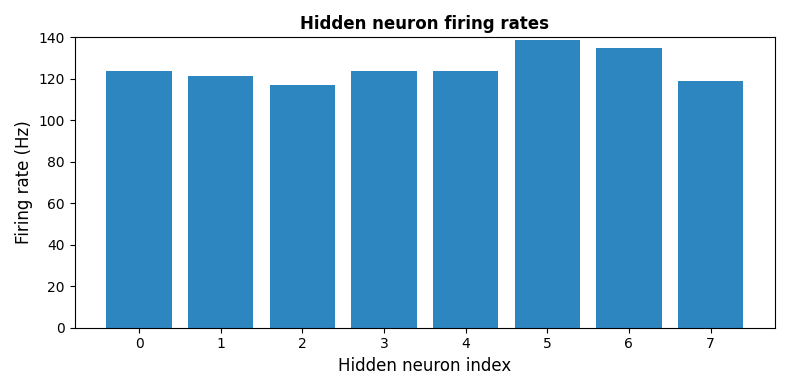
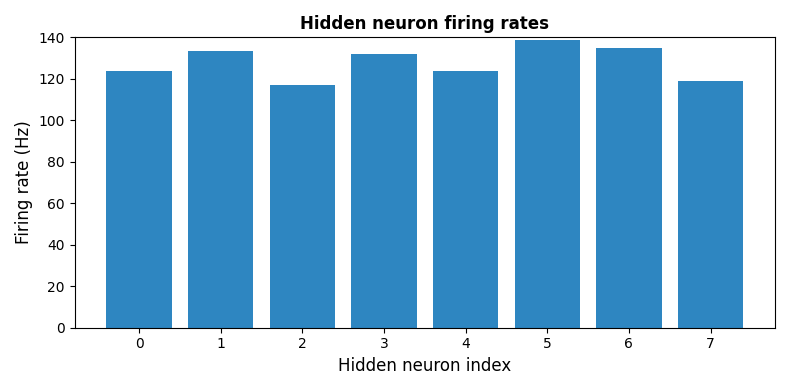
1: 121.5 -> 133.5
3: 124.0 -> 132.0
